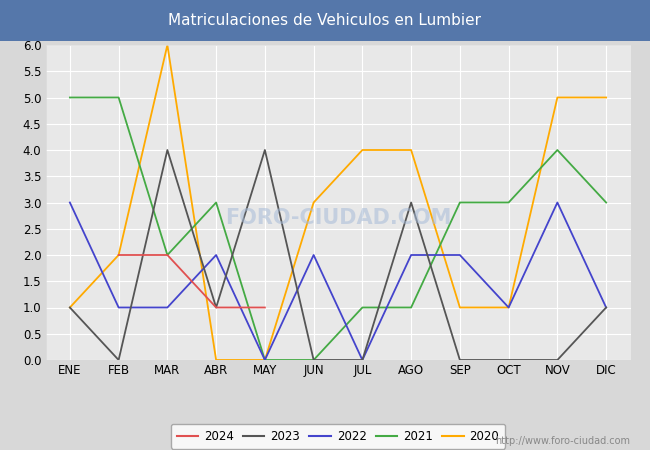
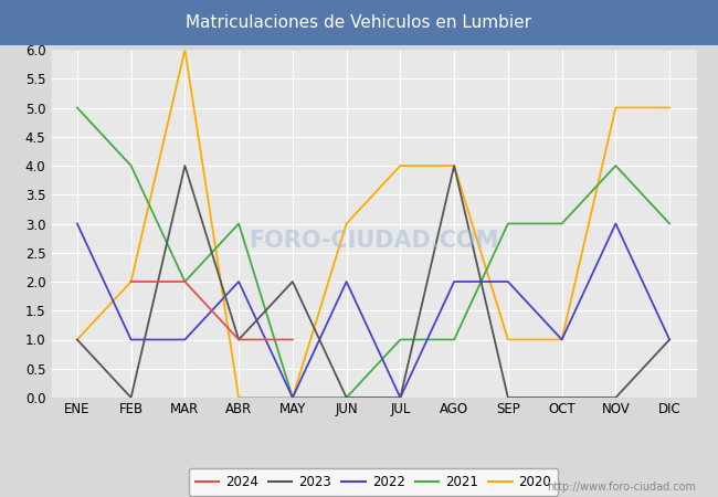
2021/FEB: 5 -> 4
2023/MAY: 4 -> 2
2023/AGO: 3 -> 4
